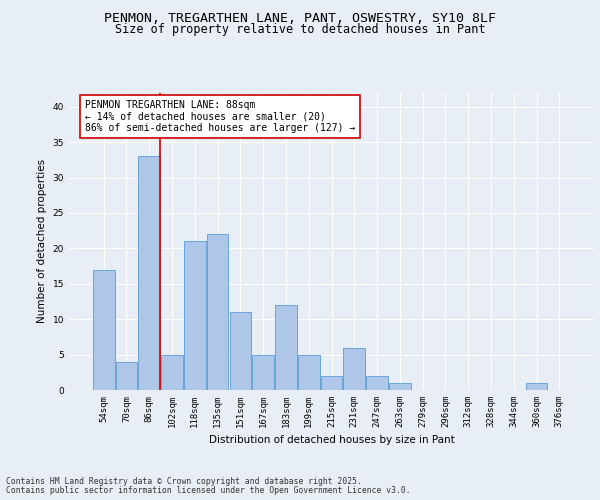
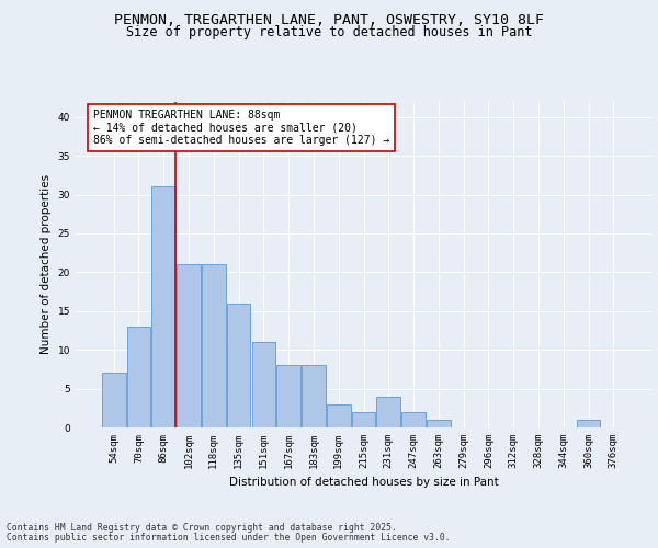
54sqm: 17 -> 7
70sqm: 4 -> 13
86sqm: 33 -> 31
102sqm: 5 -> 21
135sqm: 22 -> 16
167sqm: 5 -> 8
183sqm: 12 -> 8
199sqm: 5 -> 3
231sqm: 6 -> 4
